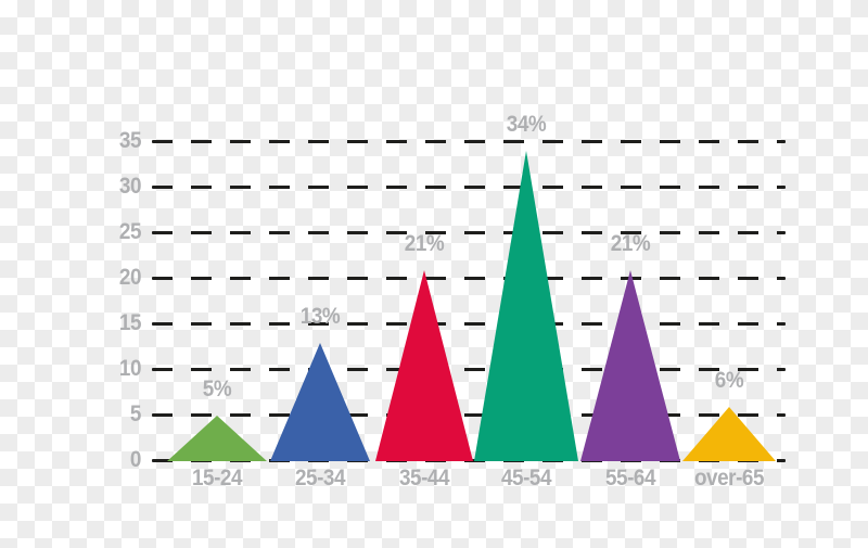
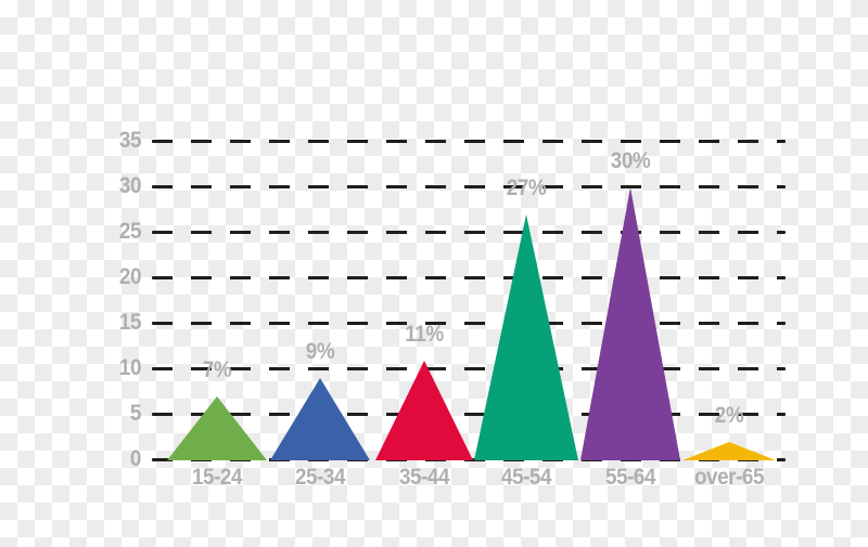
15-24: 5% -> 7%
25-34: 13% -> 9%
35-44: 21% -> 11%
45-54: 34% -> 27%
55-64: 21% -> 30%
over-65: 6% -> 2%
